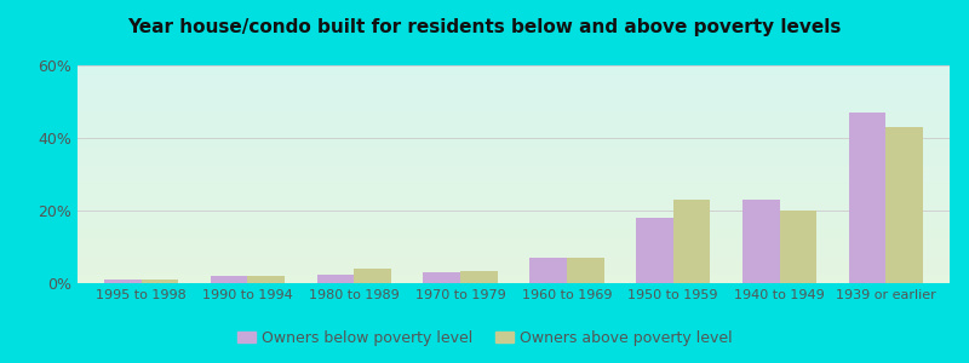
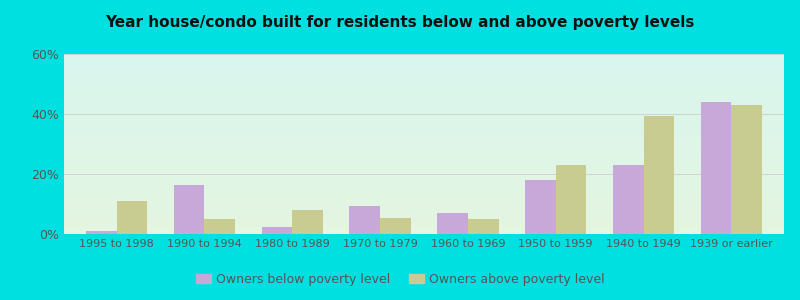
Owners above poverty level/1995 to 1998: 1.0% -> 11.0%
Owners below poverty level/1990 to 1994: 2.0% -> 16.5%
Owners above poverty level/1990 to 1994: 2.0% -> 5.0%
Owners above poverty level/1980 to 1989: 4.0% -> 8.0%
Owners below poverty level/1970 to 1979: 3.0% -> 9.5%
Owners above poverty level/1970 to 1979: 3.5% -> 5.5%
Owners above poverty level/1960 to 1969: 7.0% -> 5.0%
Owners above poverty level/1940 to 1949: 20.0% -> 39.5%
Owners below poverty level/1939 or earlier: 47.0% -> 44.0%
